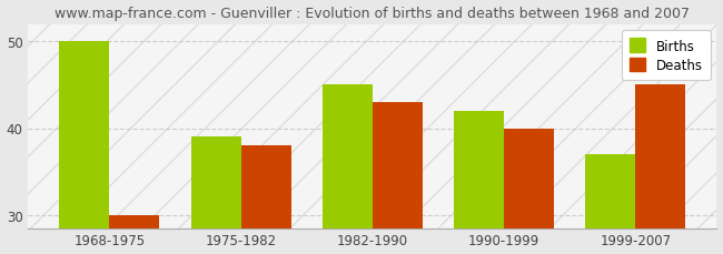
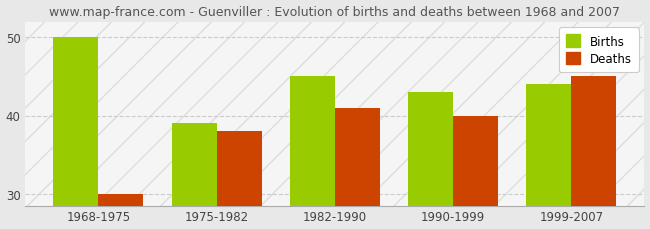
Deaths/1982-1990: 43 -> 41
Births/1990-1999: 42 -> 43
Births/1999-2007: 37 -> 44
